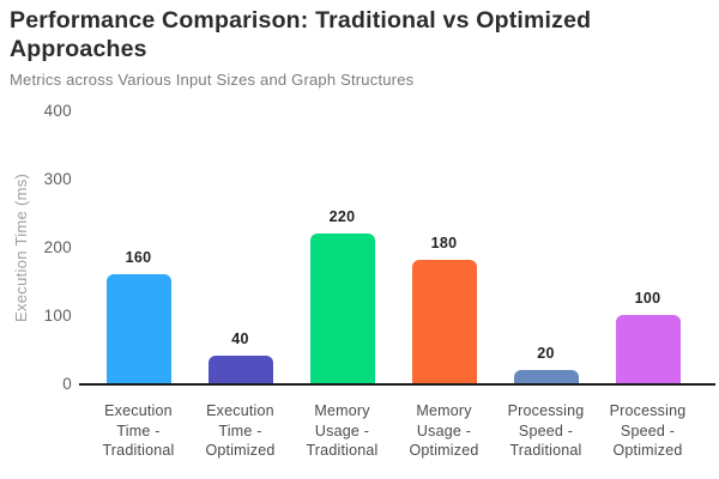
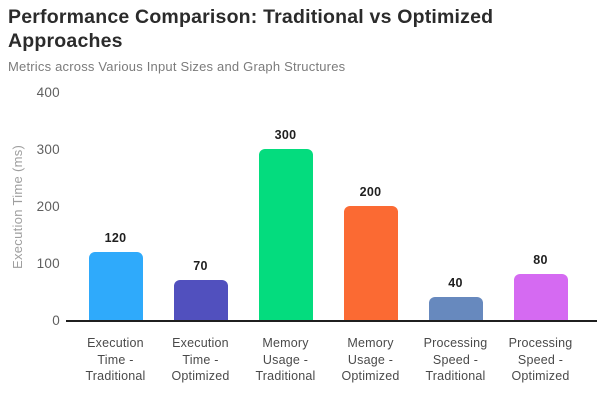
Execution Time - Traditional: 160 -> 120
Execution Time - Optimized: 40 -> 70
Memory Usage - Traditional: 220 -> 300
Memory Usage - Optimized: 180 -> 200
Processing Speed - Traditional: 20 -> 40
Processing Speed - Optimized: 100 -> 80
